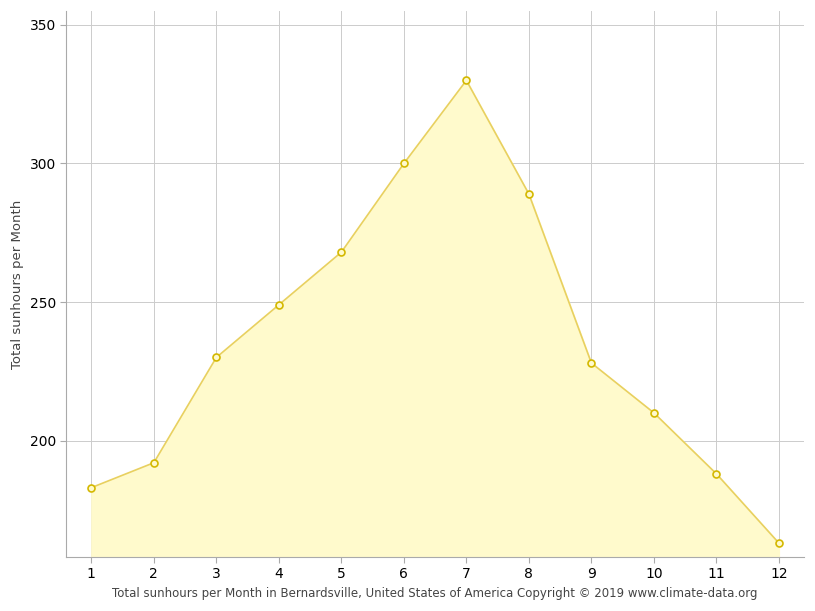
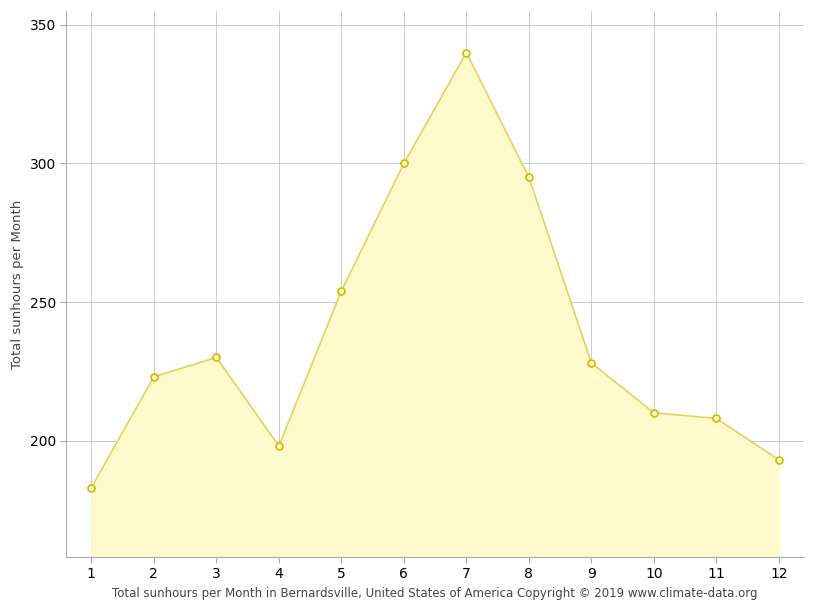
2: 192 -> 223
4: 249 -> 198
5: 268 -> 254
7: 330 -> 340
8: 289 -> 295
11: 188 -> 208
12: 163 -> 193
